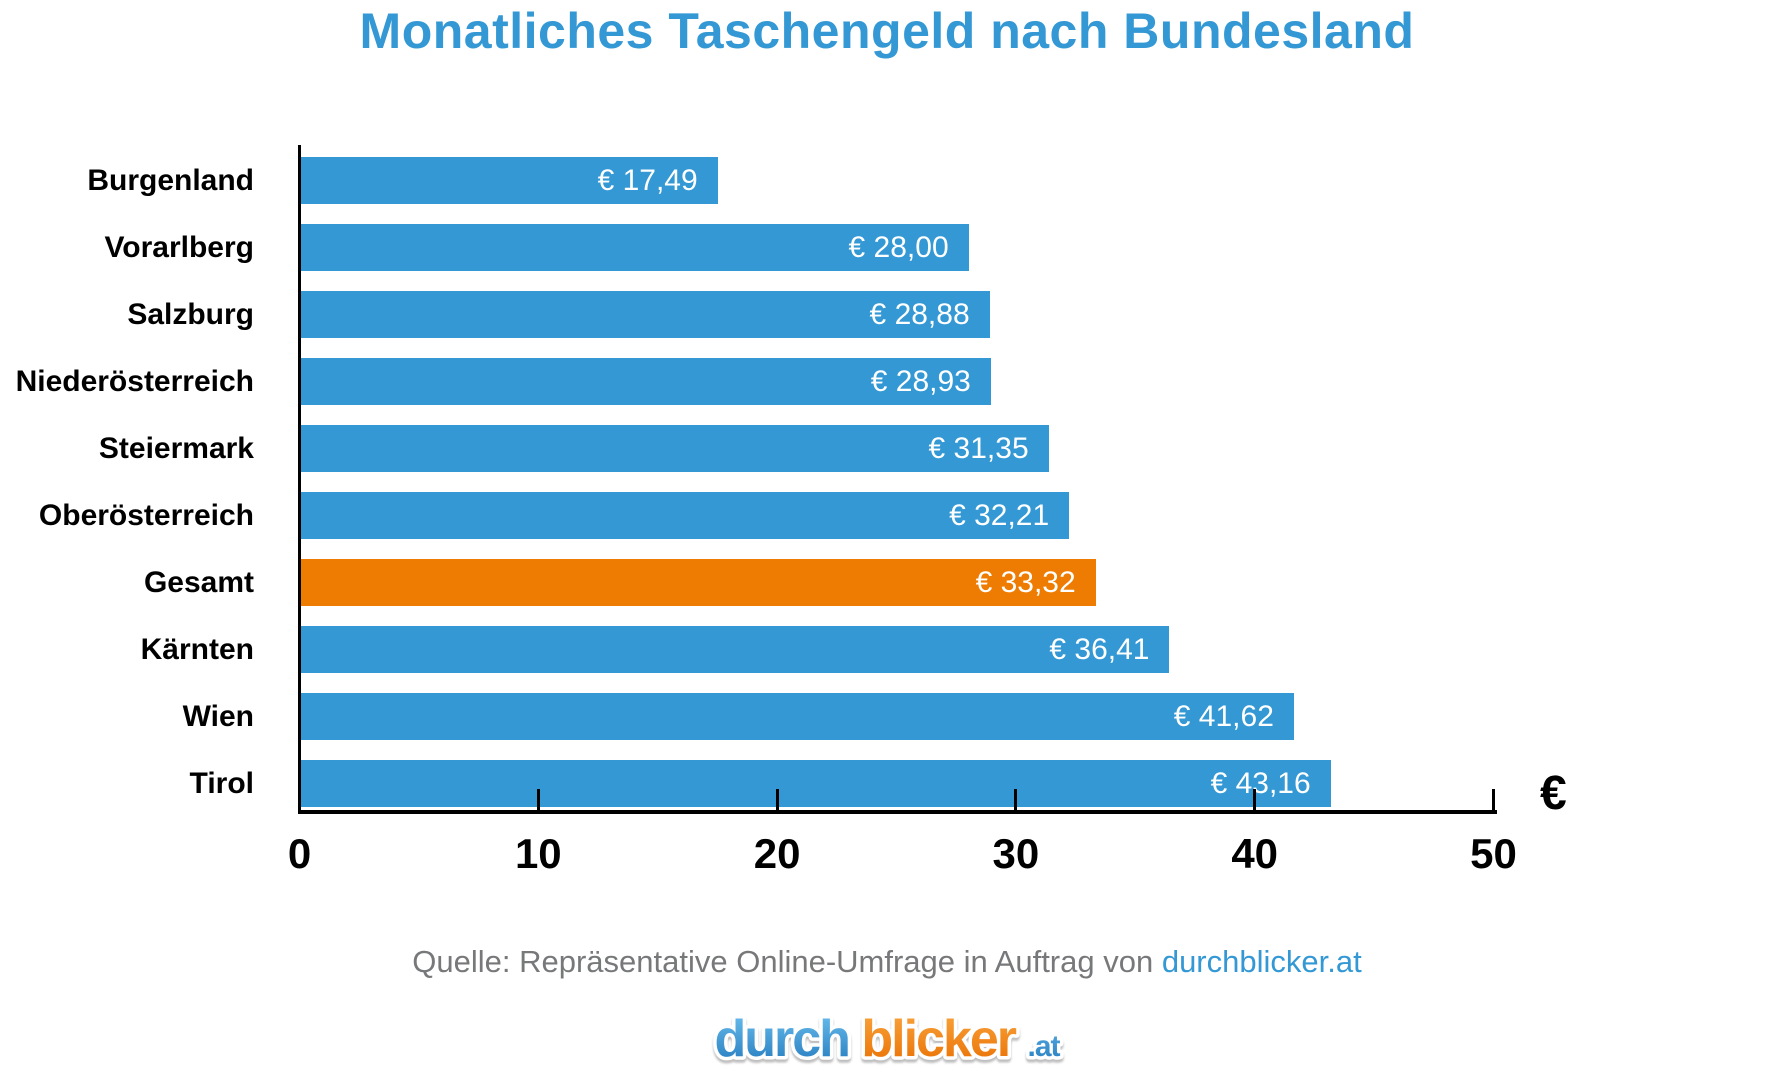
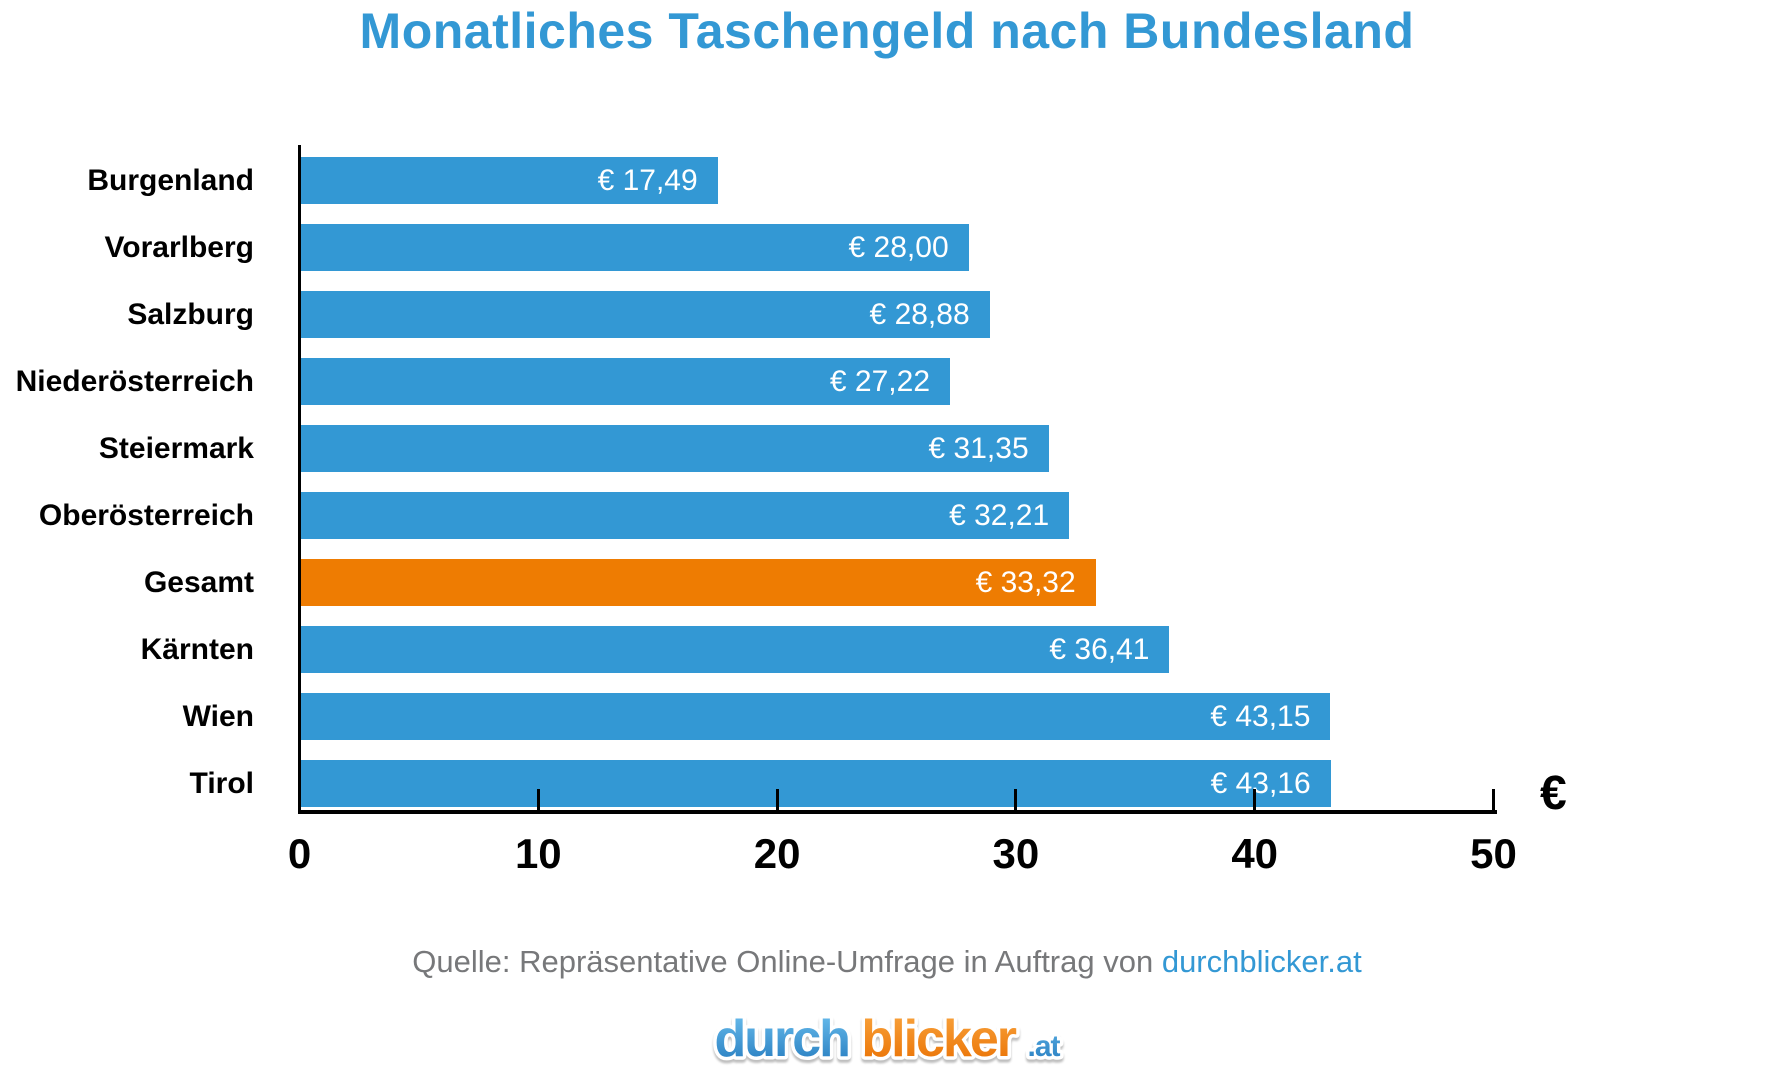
Niederösterreich: 28,93 -> 27,22
Wien: 41,62 -> 43,15
